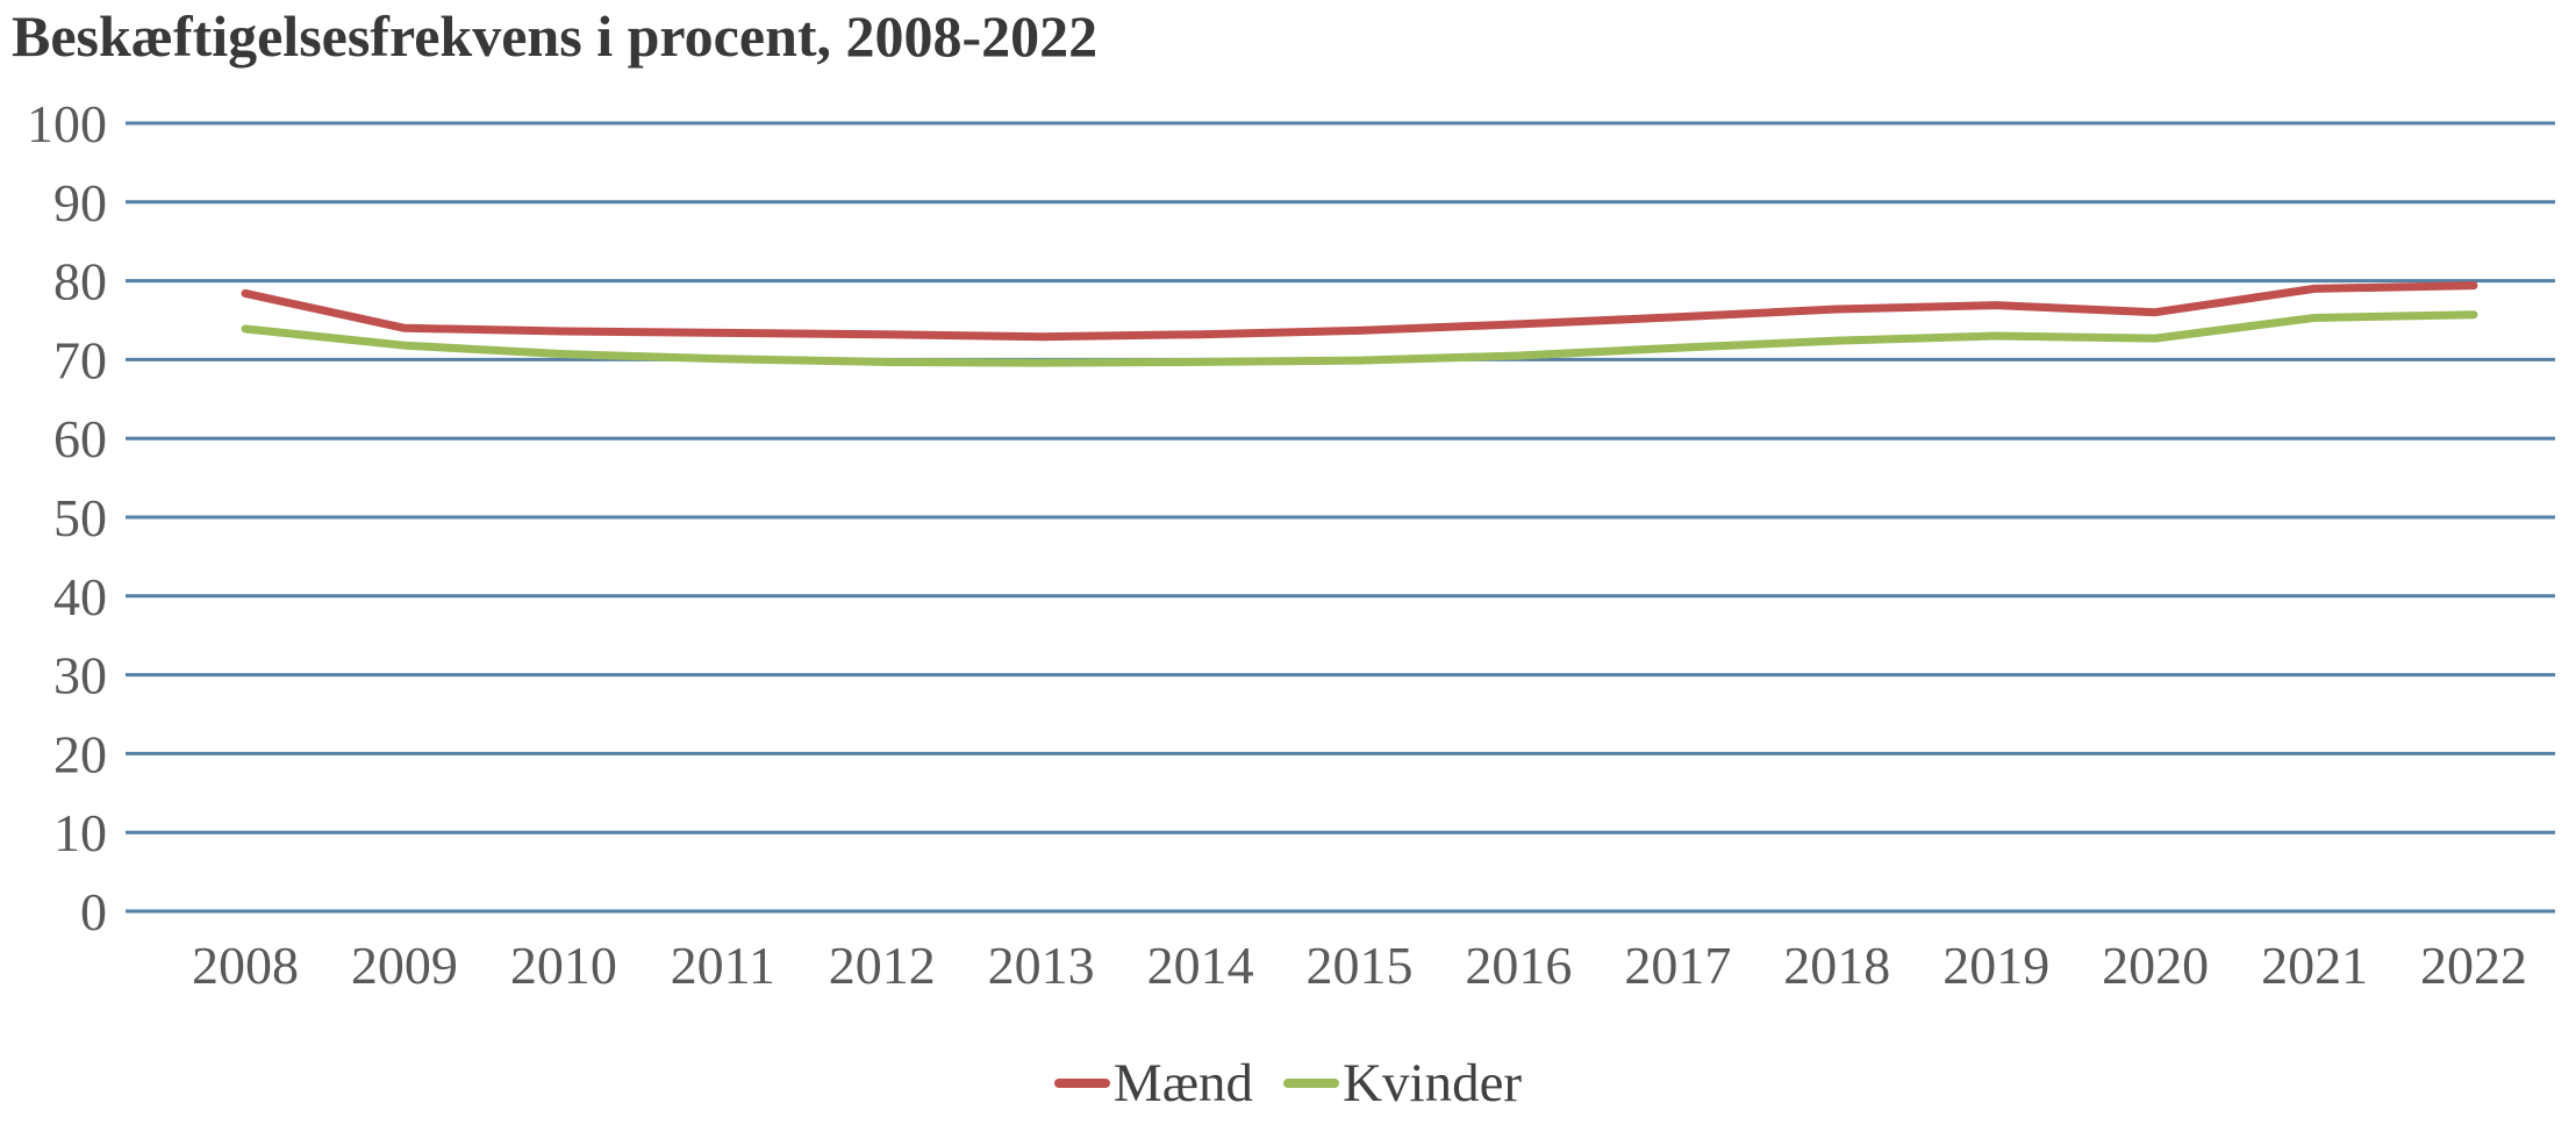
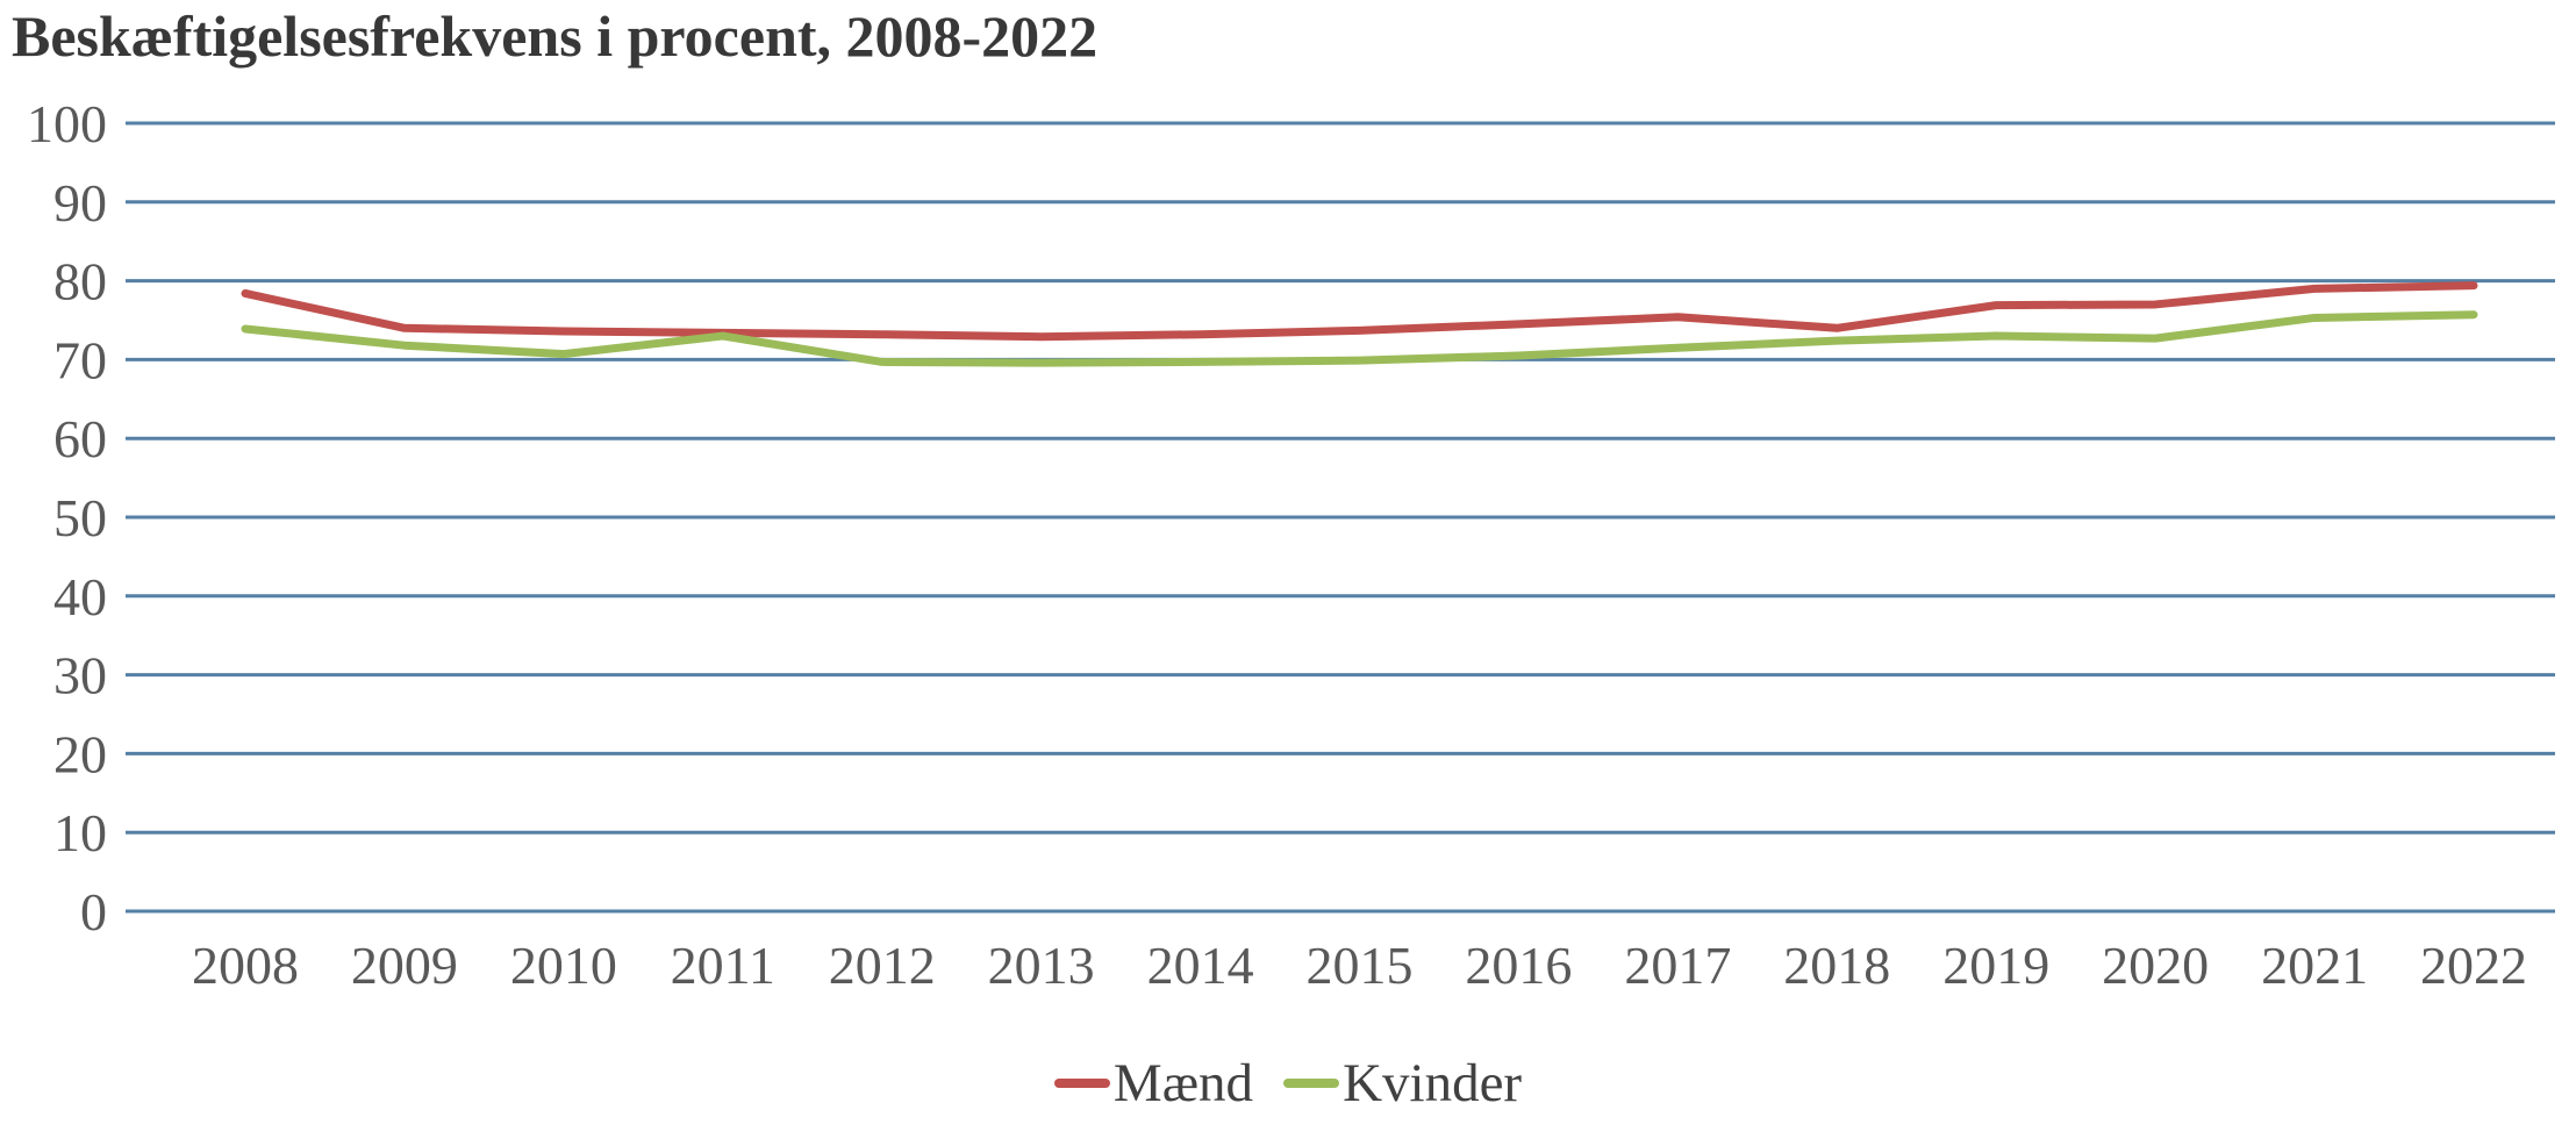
Kvinder/2011: 70 -> 73
Mænd/2018: 76 -> 74
Mænd/2020: 76 -> 77
